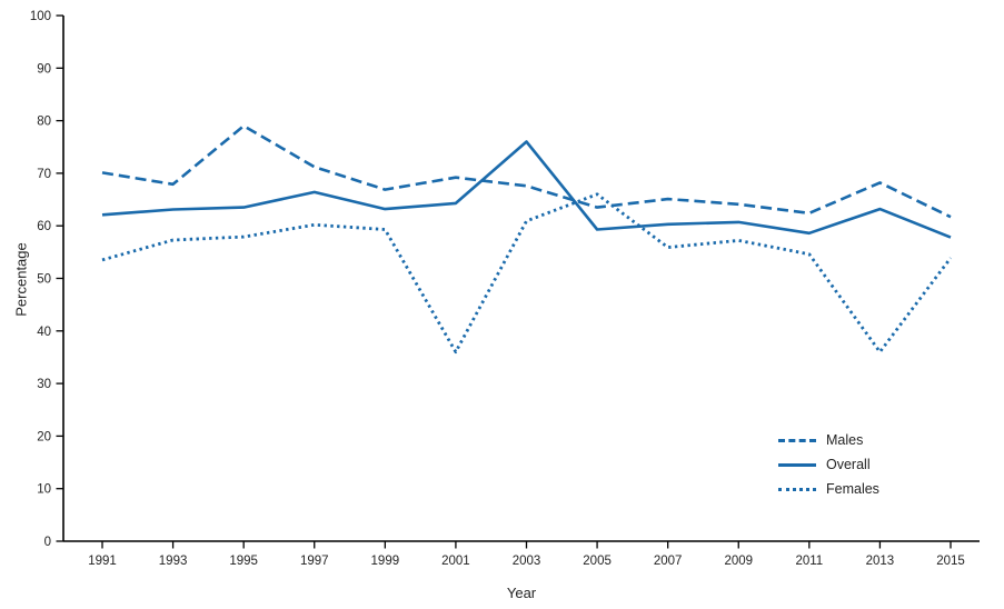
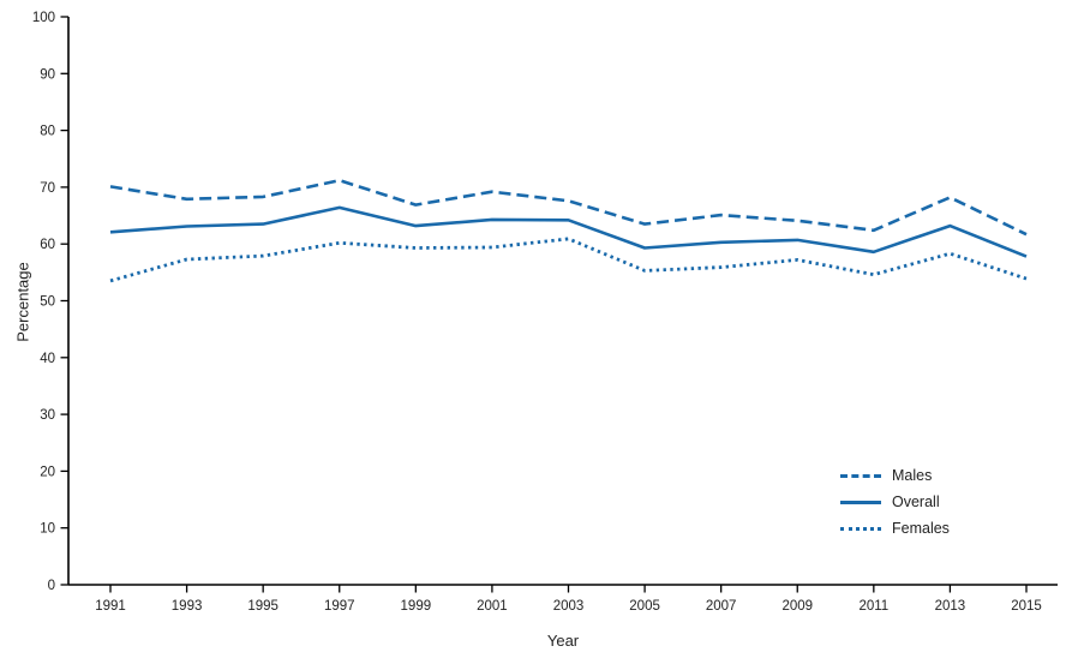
Males/1995: 79 -> 68
Females/2001: 36 -> 59
Overall/2003: 76 -> 64
Females/2005: 66 -> 55
Females/2013: 36 -> 58
